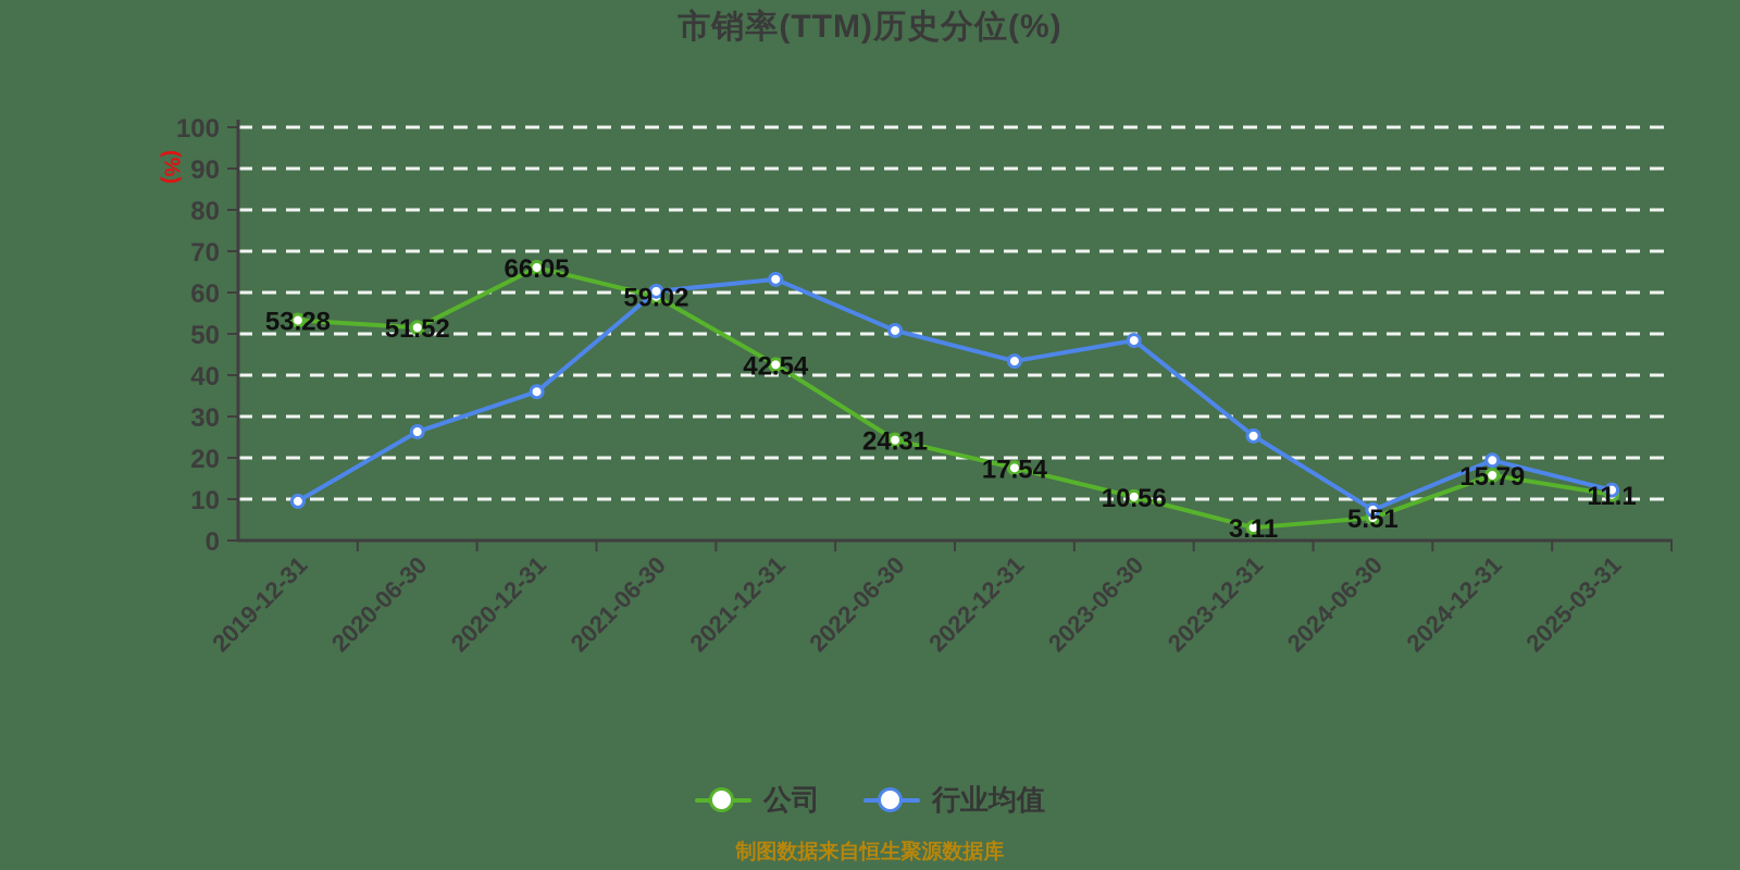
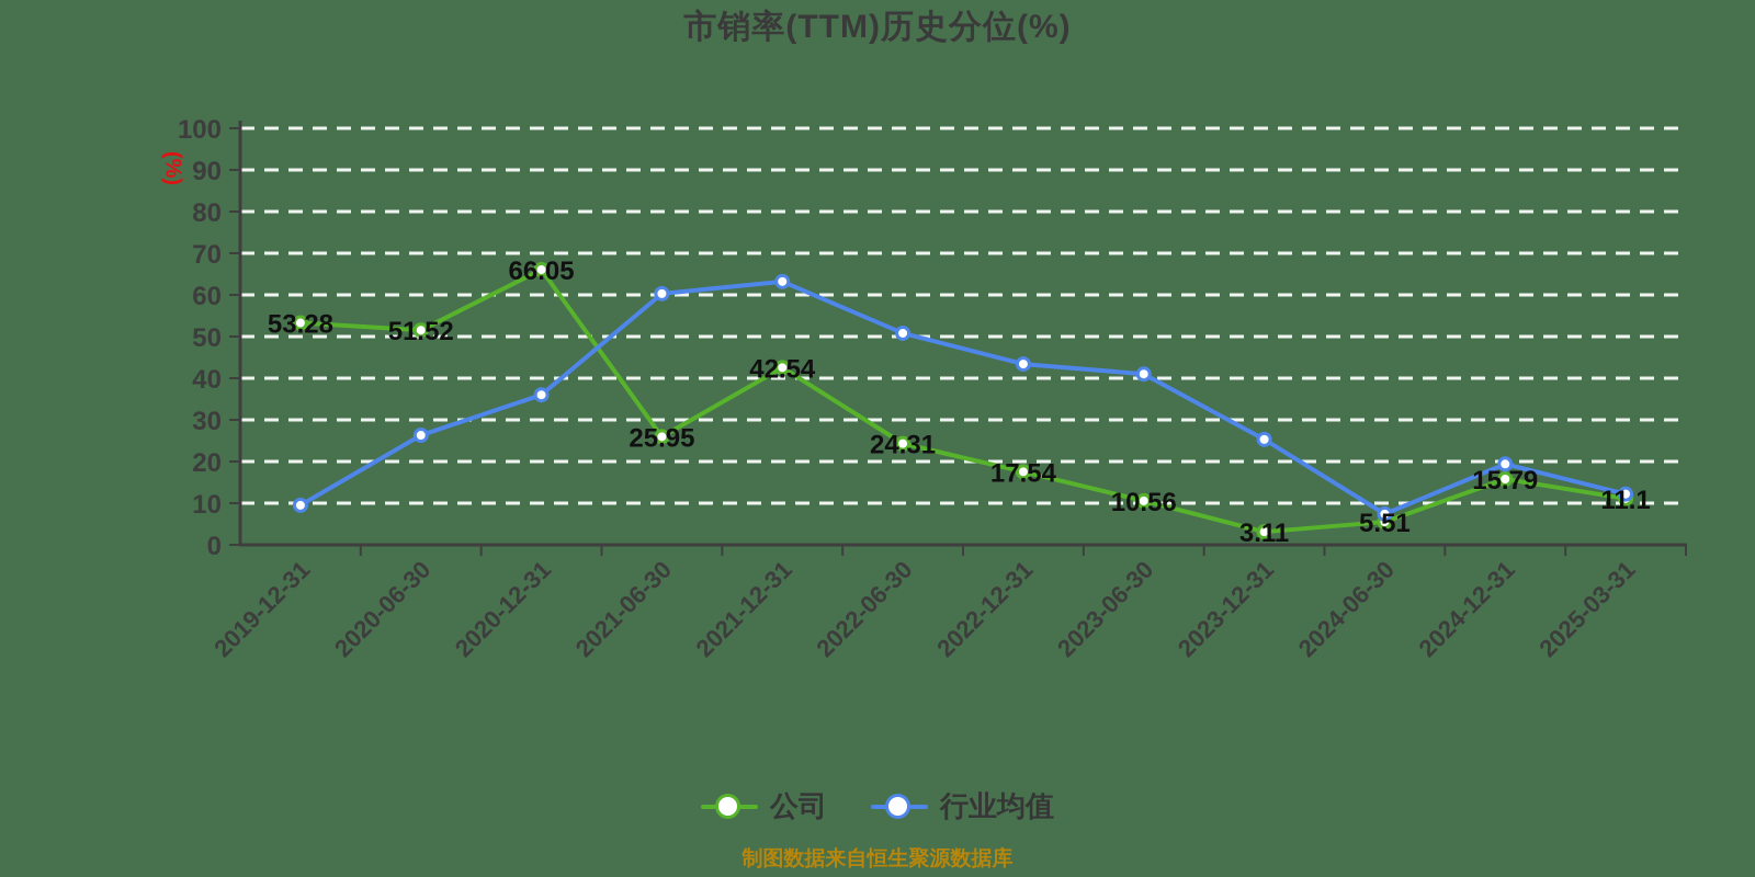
公司/2021-06-30: 59.02 -> 25.95
行业均值/2023-06-30: 48 -> 41
